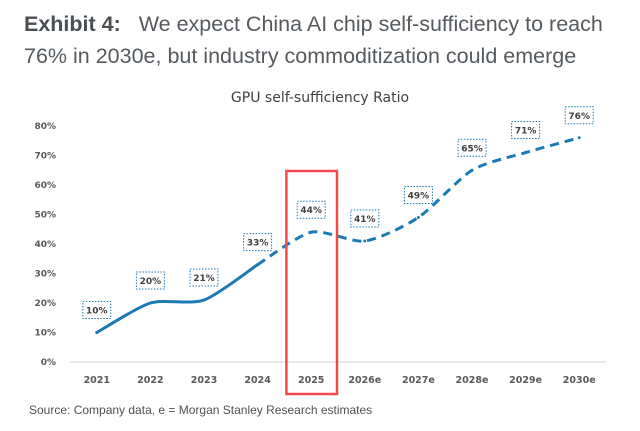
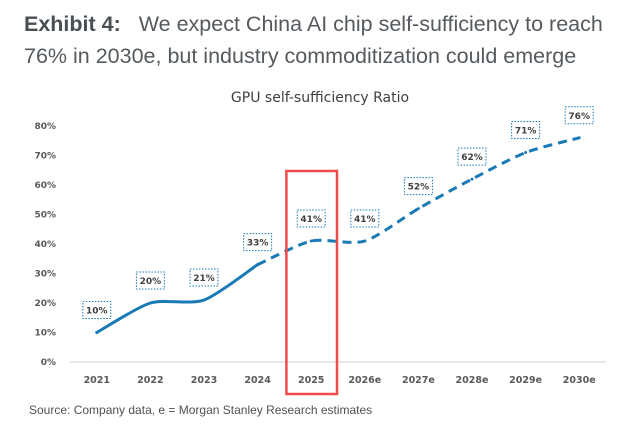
2025: 44% -> 41%
2027e: 49% -> 52%
2028e: 65% -> 62%
